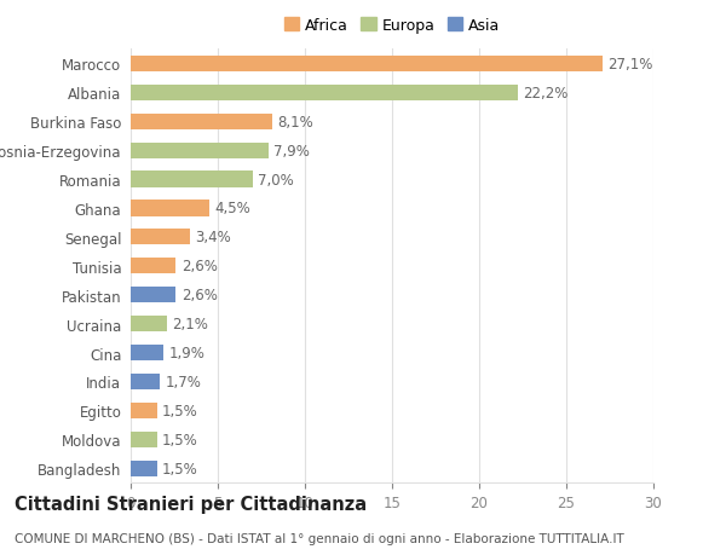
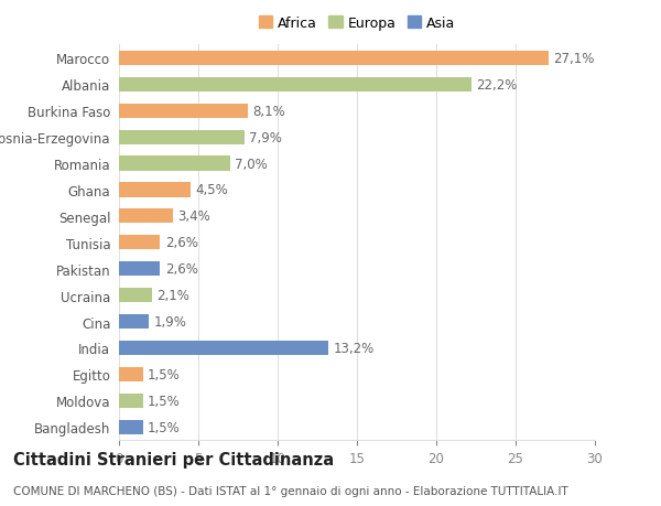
India: 1,7% -> 13,2%
